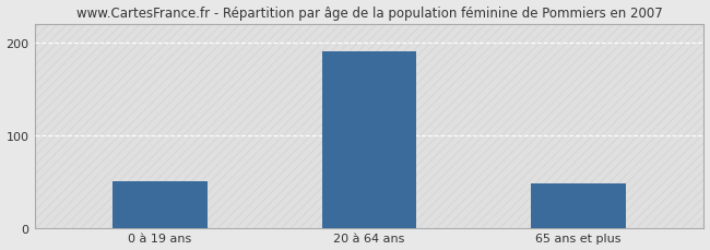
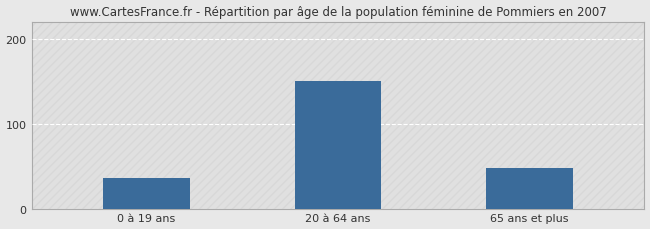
0 à 19 ans: 50 -> 36
20 à 64 ans: 190 -> 150
